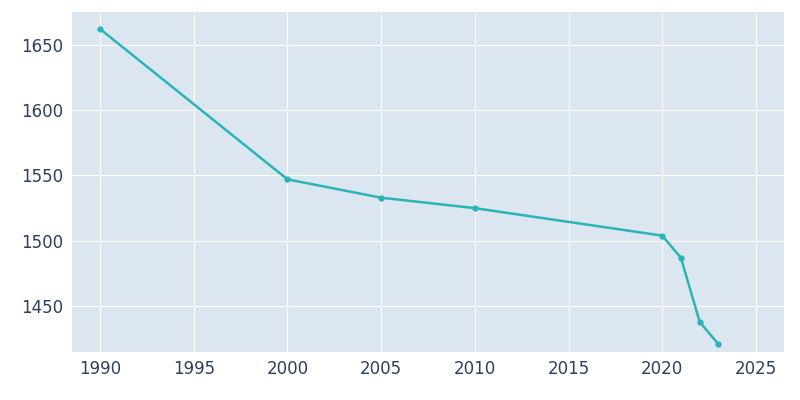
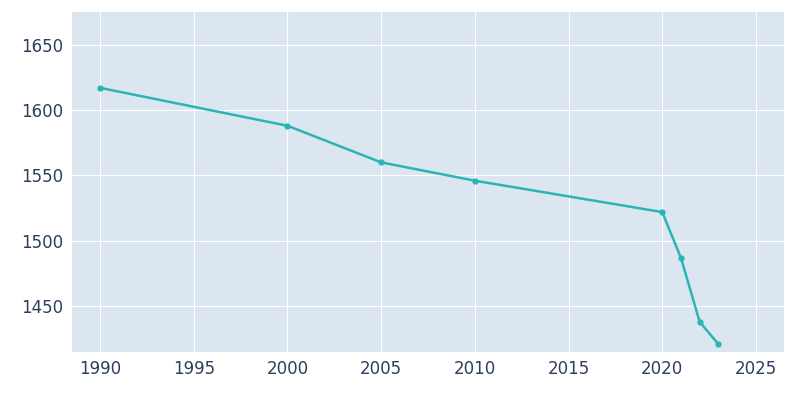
1990: 1662 -> 1617
2000: 1547 -> 1588
2005: 1533 -> 1560
2010: 1525 -> 1546
2020: 1504 -> 1522
